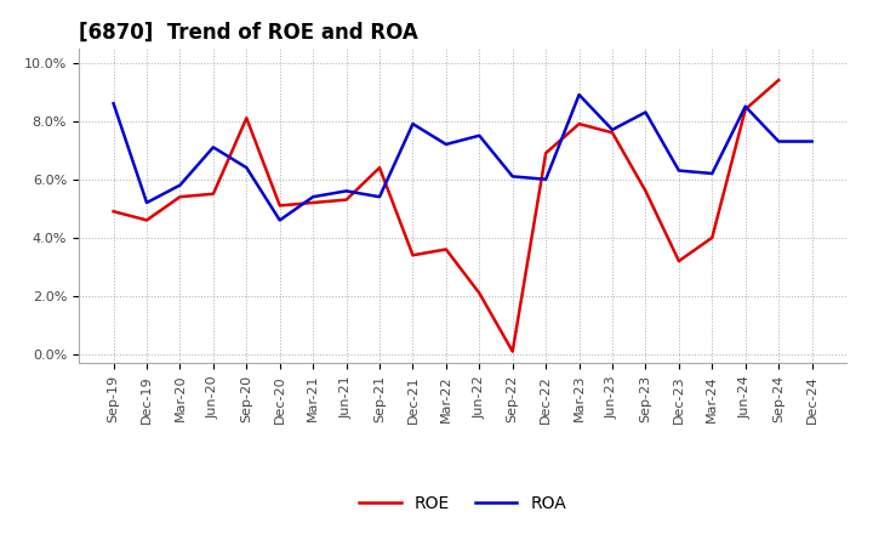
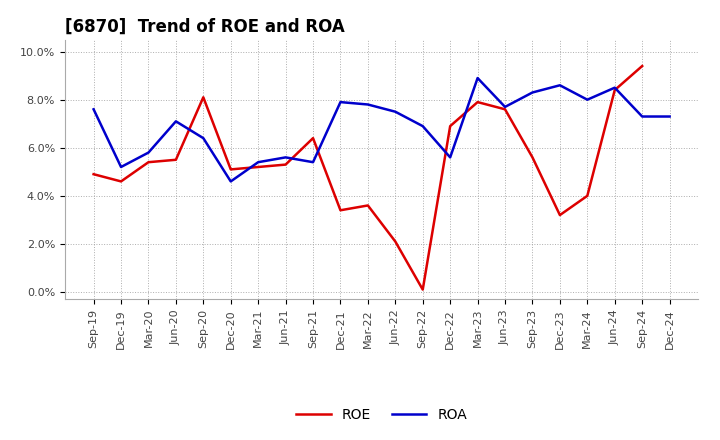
ROA/Sep-19: 8.6% -> 7.6%
ROA/Mar-22: 7.2% -> 7.8%
ROA/Sep-22: 6.1% -> 6.9%
ROA/Dec-22: 6.0% -> 5.6%
ROA/Dec-23: 6.3% -> 8.6%
ROA/Mar-24: 6.2% -> 8.0%
